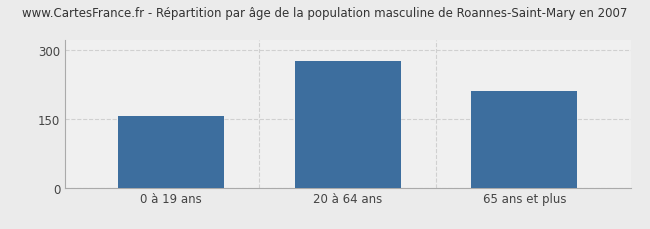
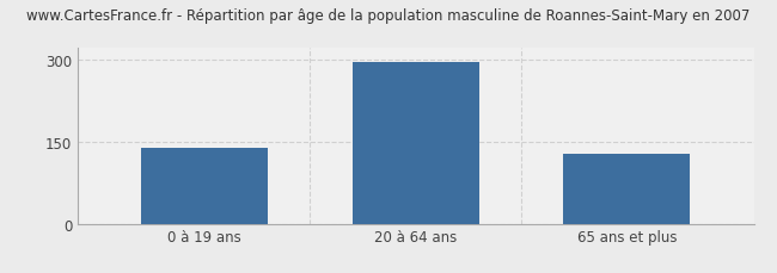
0 à 19 ans: 155 -> 138
20 à 64 ans: 275 -> 295
65 ans et plus: 210 -> 127
